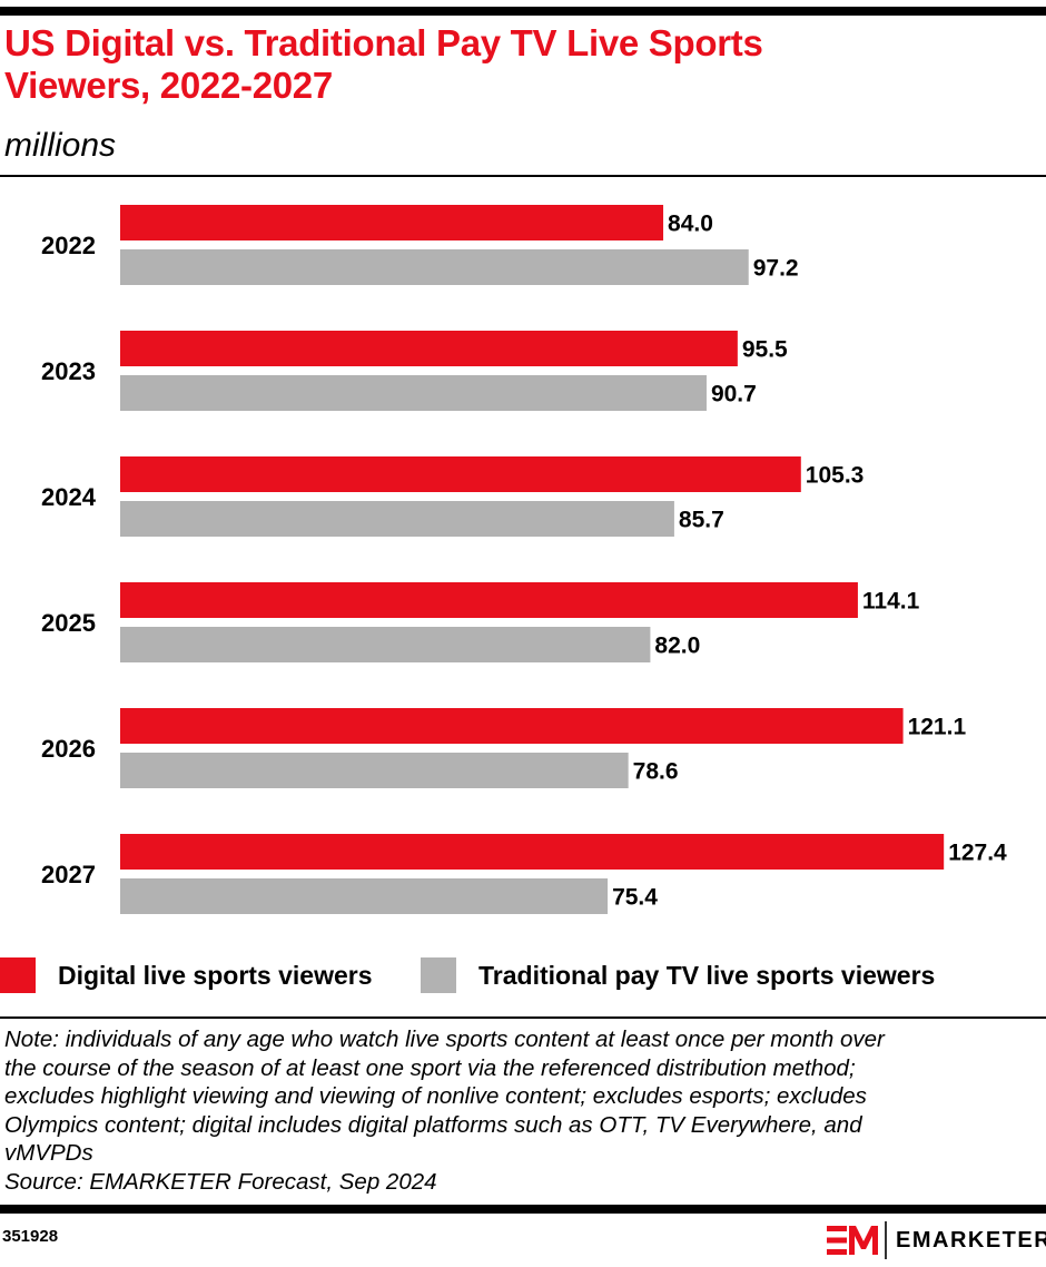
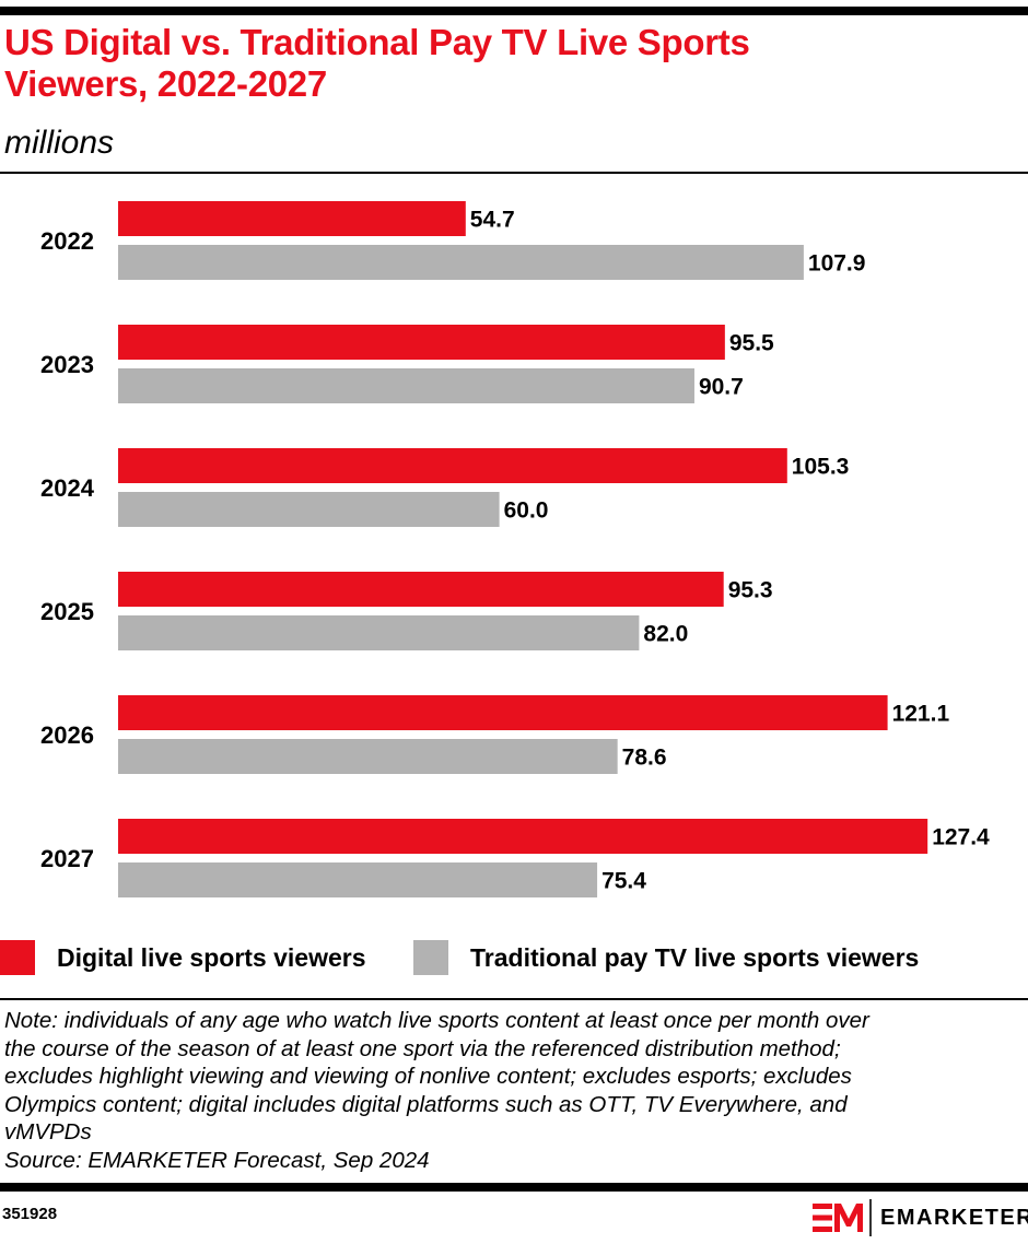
Digital live sports viewers/2022: 84.0 -> 54.7
Traditional pay TV live sports viewers/2022: 97.2 -> 107.9
Traditional pay TV live sports viewers/2024: 85.7 -> 60.0
Digital live sports viewers/2025: 114.1 -> 95.3
